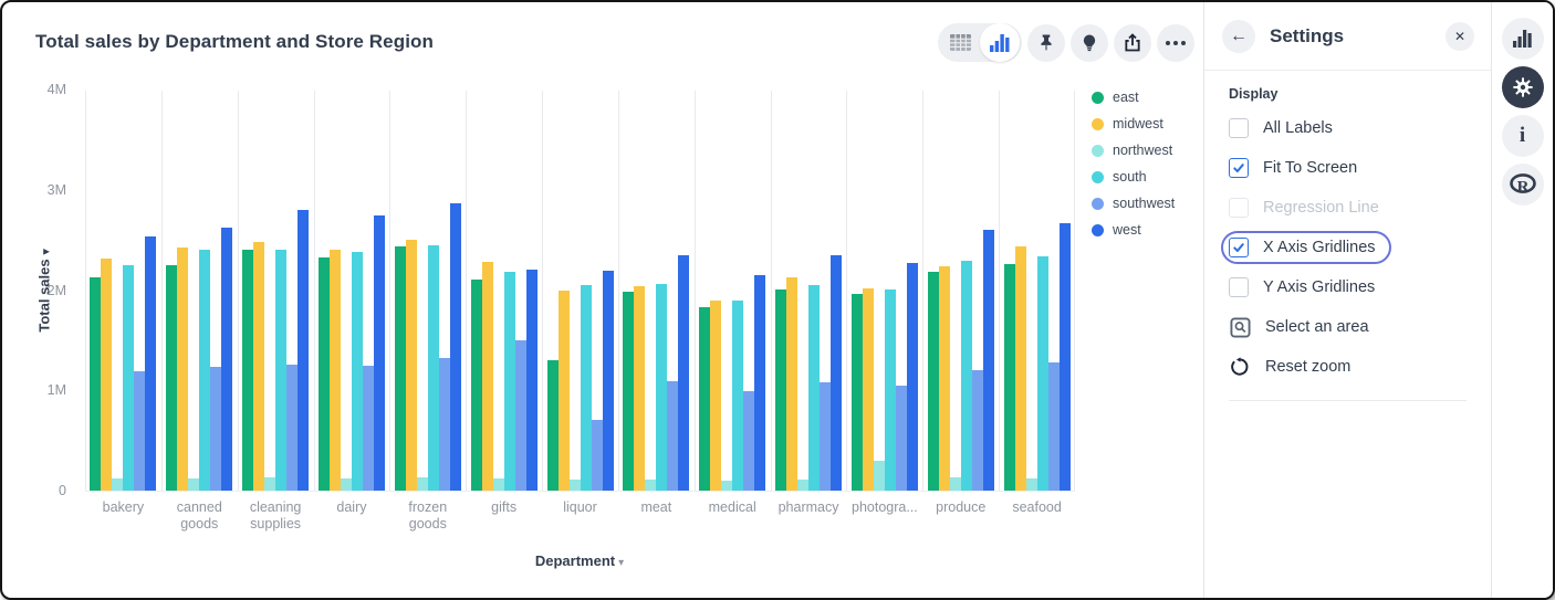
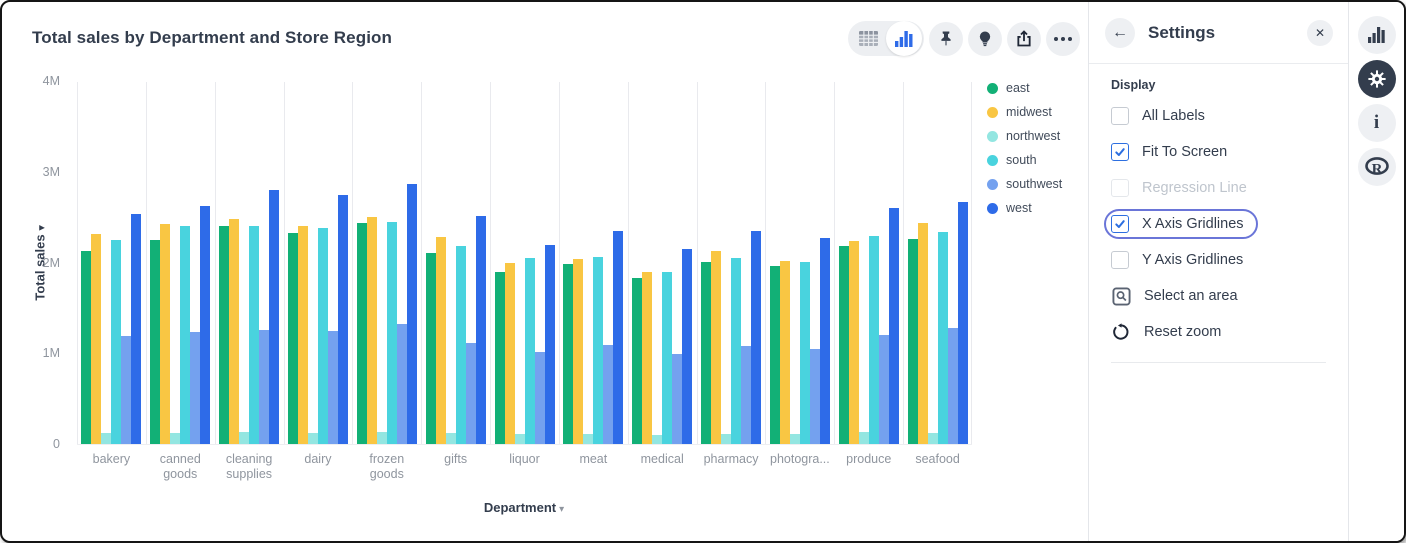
southwest/gifts: 1.5M -> 1.1M
west/gifts: 2.2M -> 2.5M
east/liquor: 1.3M -> 1.9M
southwest/liquor: 0.7M -> 1.0M
northwest/photogra...: 0.3M -> 0.1M
